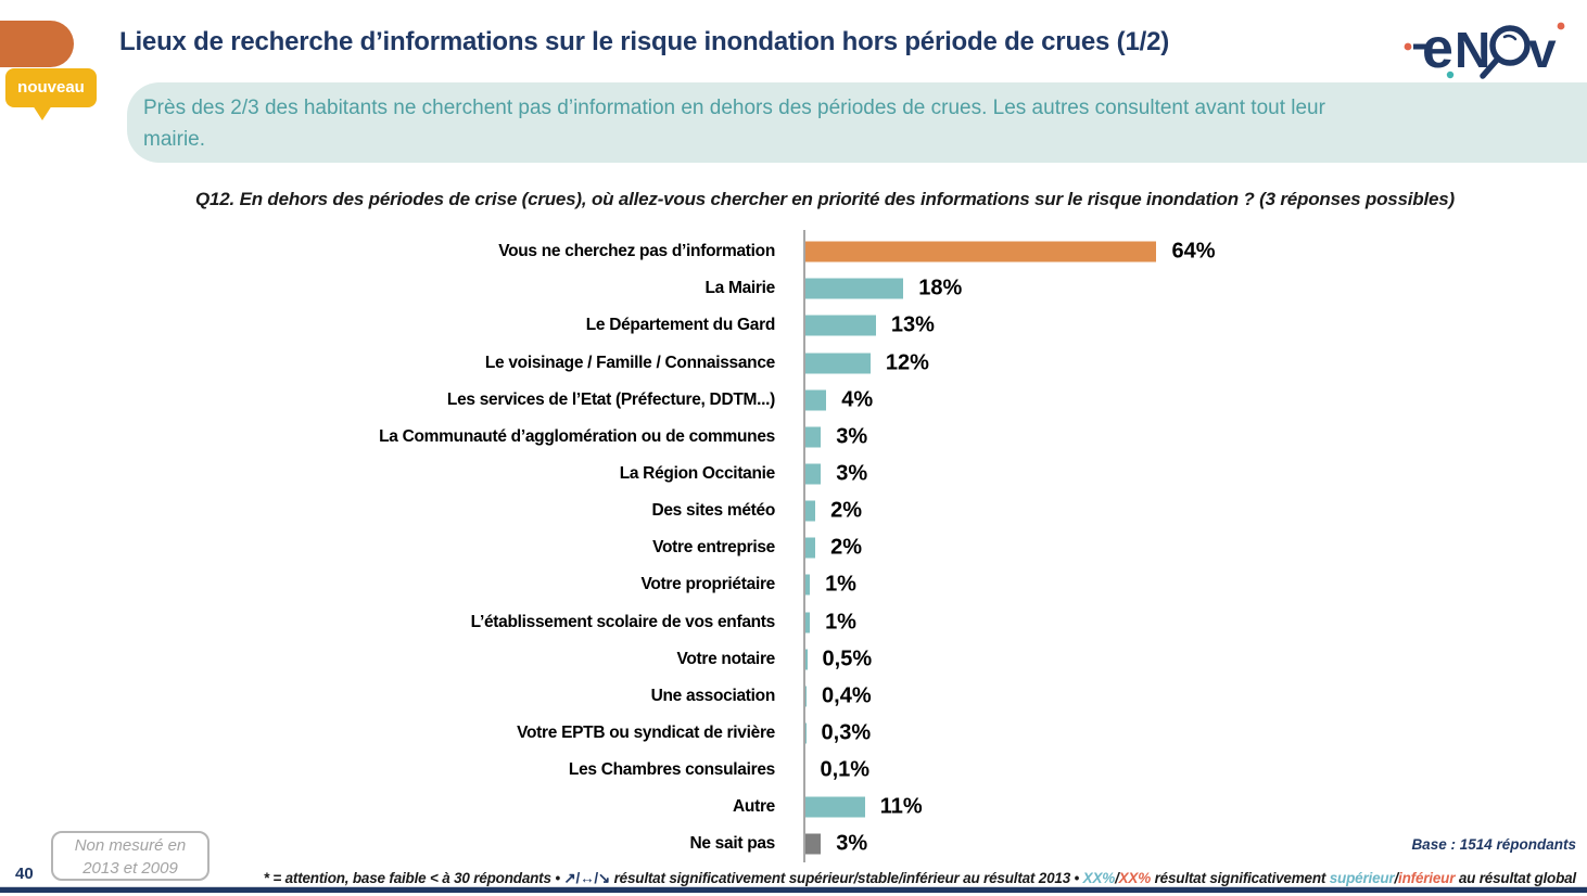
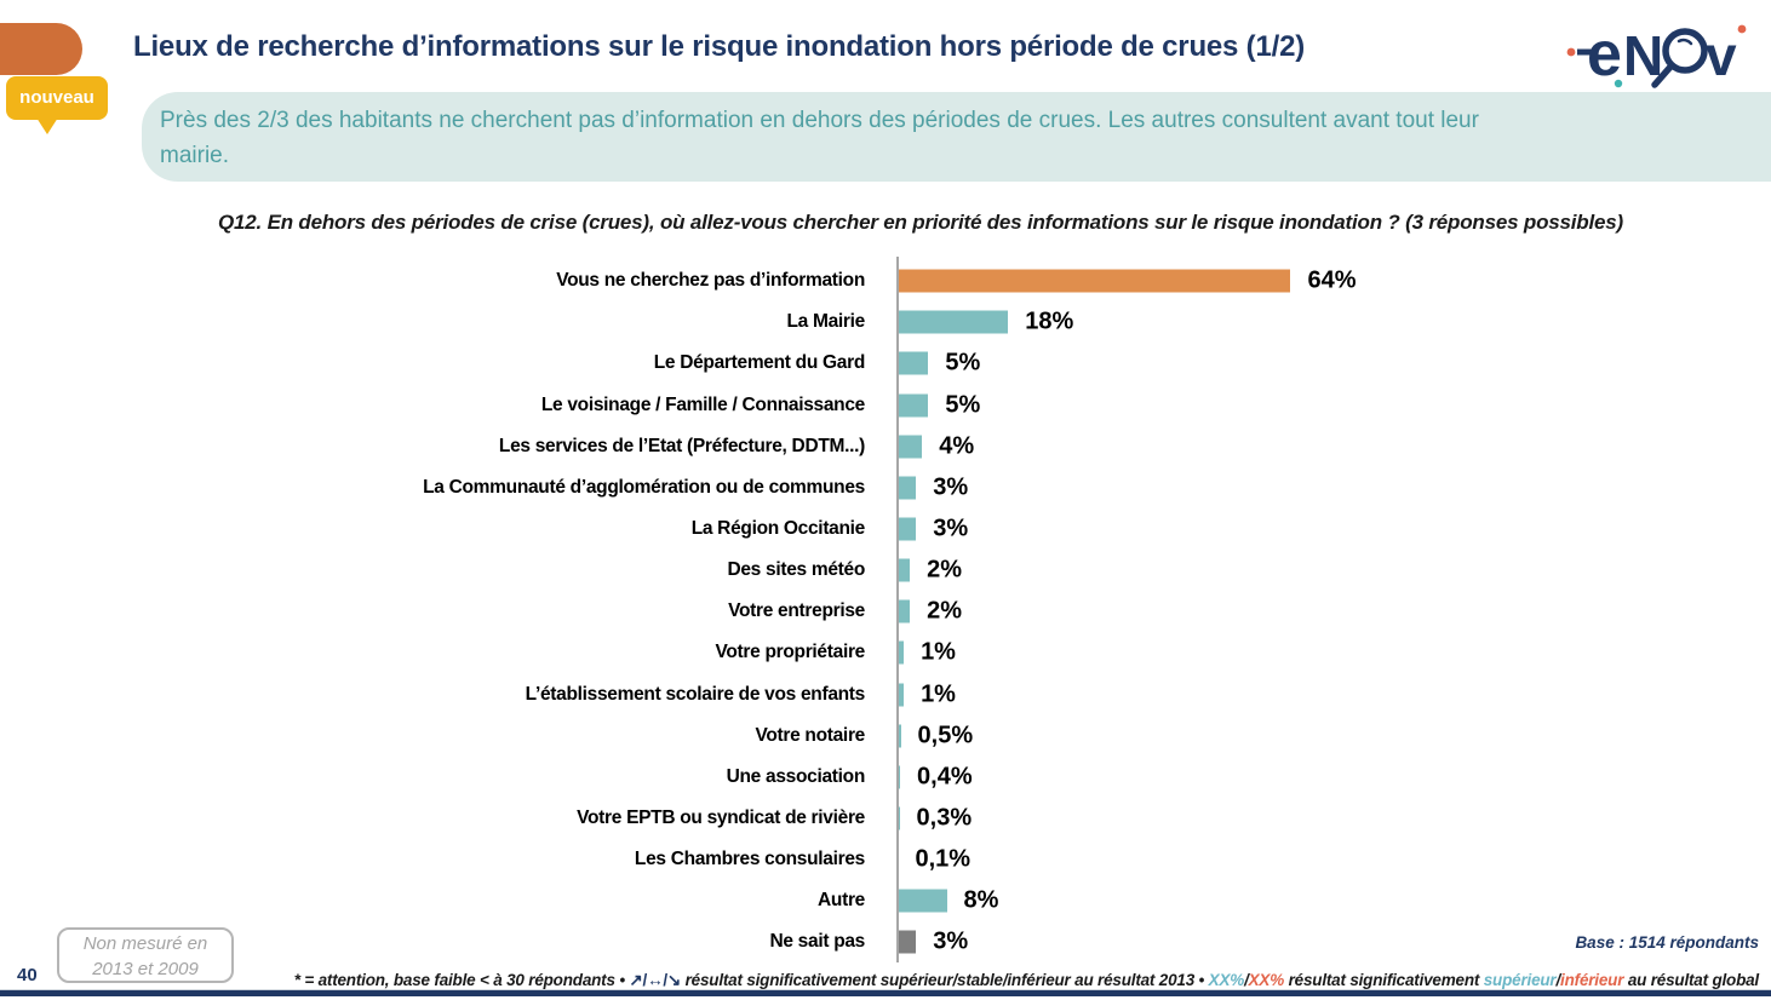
Le Département du Gard: 13% -> 5%
Le voisinage / Famille / Connaissance: 12% -> 5%
Autre: 11% -> 8%
